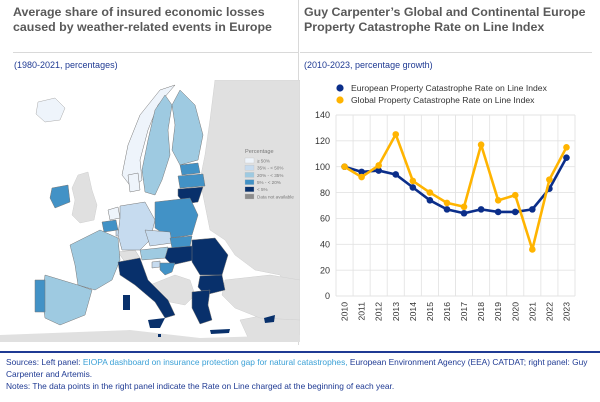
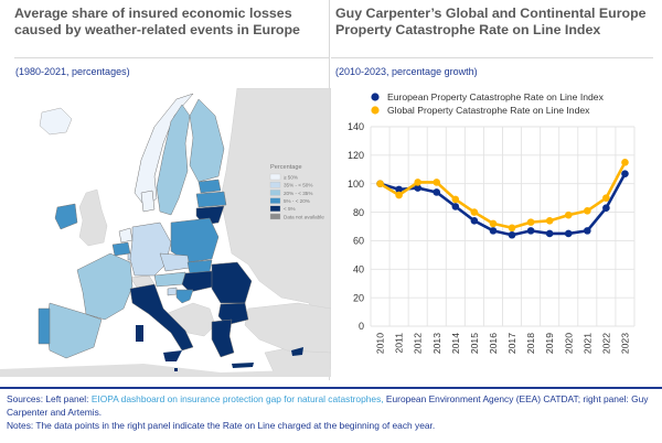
Global Property Catastrophe Rate on Line Index/2013: 125 -> 101
Global Property Catastrophe Rate on Line Index/2018: 117 -> 73
Global Property Catastrophe Rate on Line Index/2021: 36 -> 81
